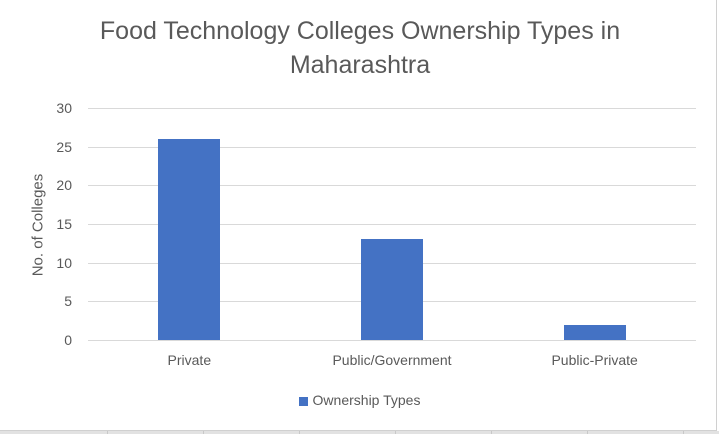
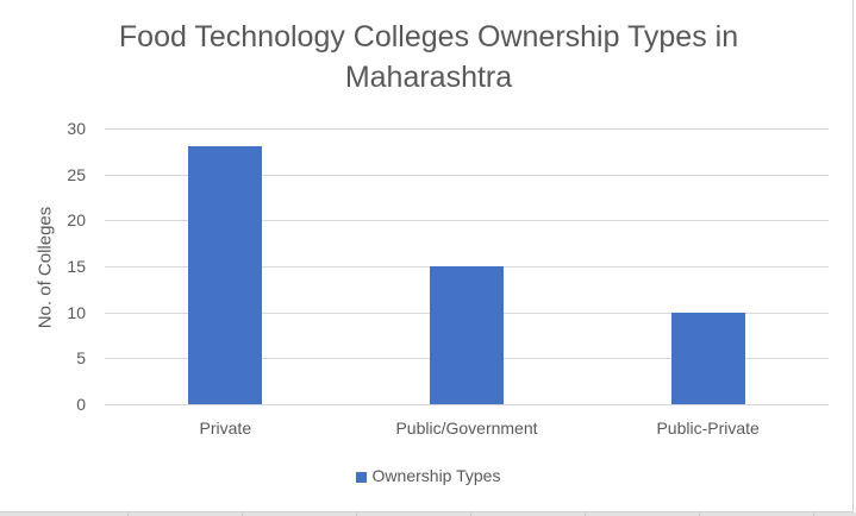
Private: 26 -> 28
Public/Government: 13 -> 15
Public-Private: 2 -> 10
